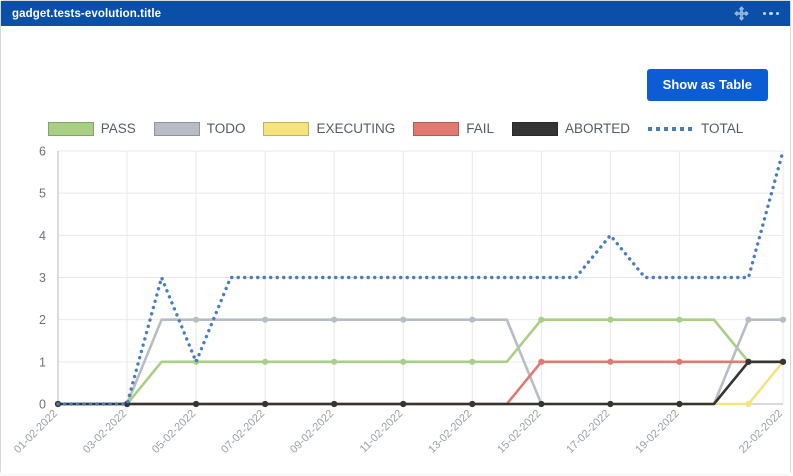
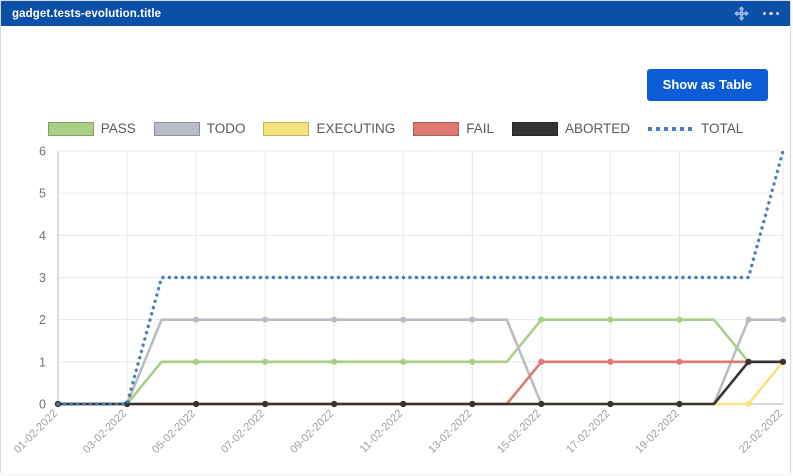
TOTAL/05-02-2022: 1 -> 3
TOTAL/17-02-2022: 4 -> 3
